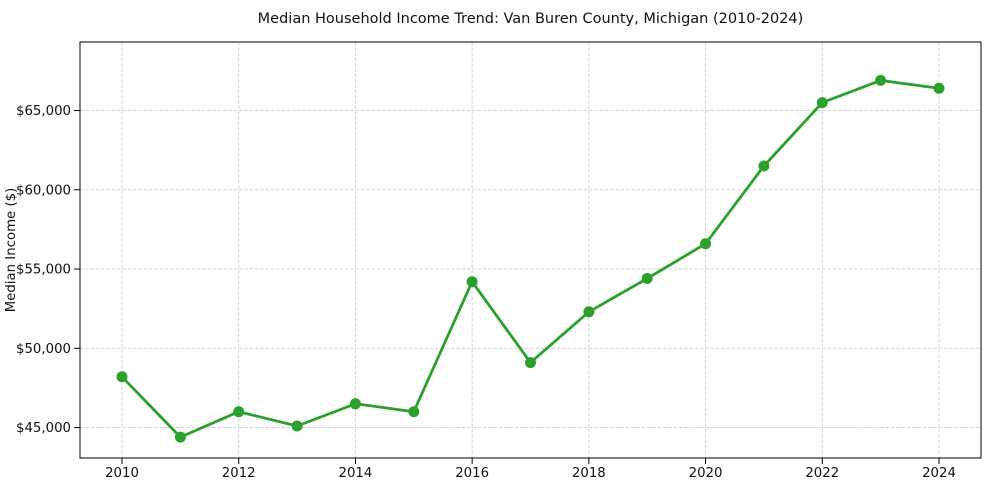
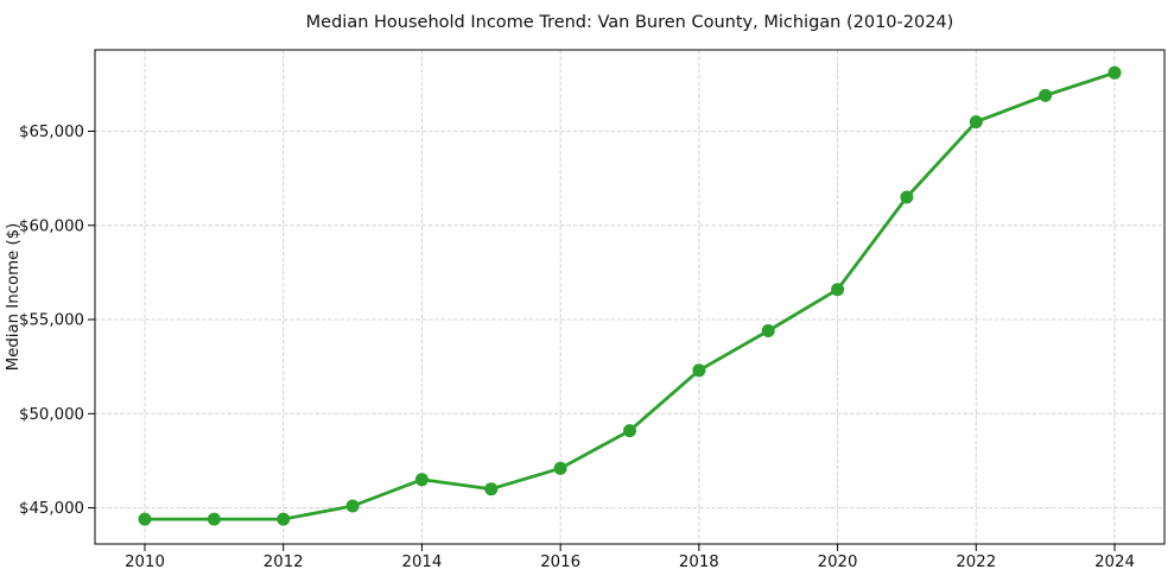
2010: $48200 -> $44400
2012: $46000 -> $44400
2016: $54200 -> $47100
2024: $66400 -> $68100
